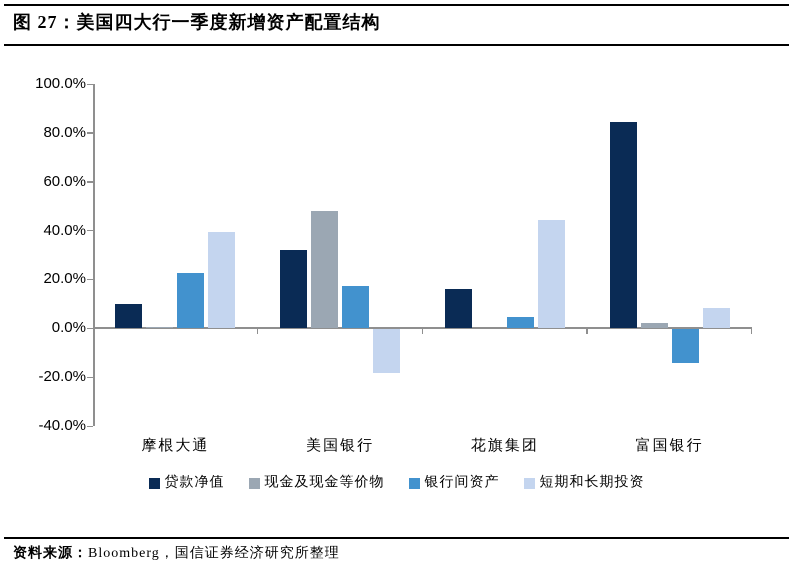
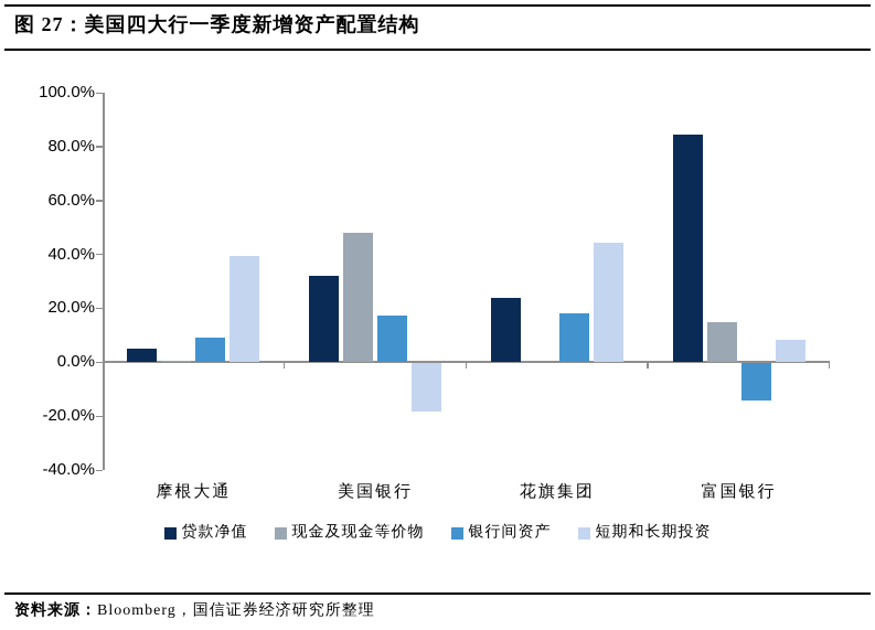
贷款净值/摩根大通: 10% -> 5%
银行间资产/摩根大通: 22% -> 9%
贷款净值/花旗集团: 16% -> 24%
银行间资产/花旗集团: 4% -> 18%
现金及现金等价物/富国银行: 2% -> 15%
